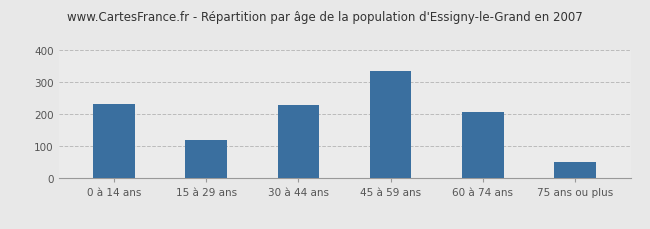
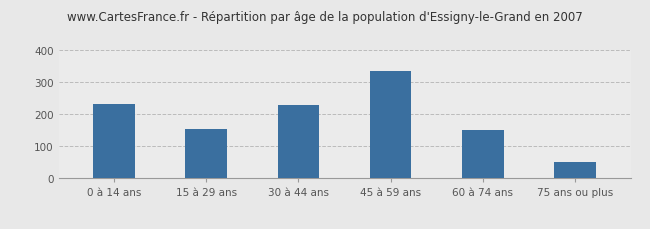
15 à 29 ans: 120 -> 152
60 à 74 ans: 205 -> 150
